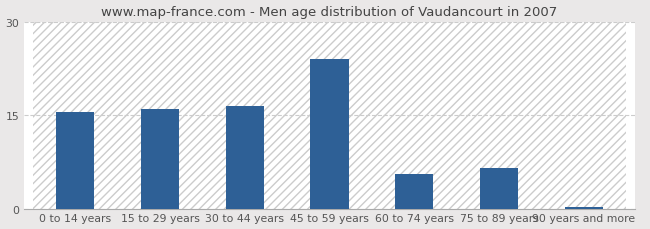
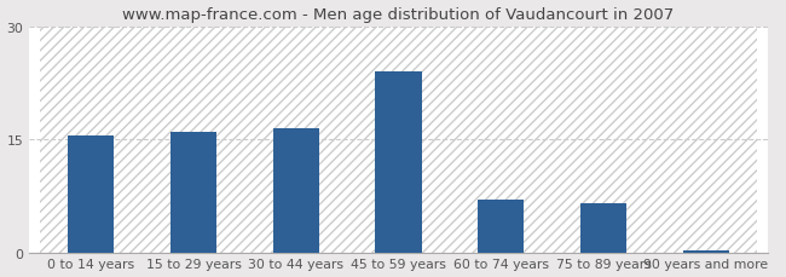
60 to 74 years: 5.6 -> 7.0
